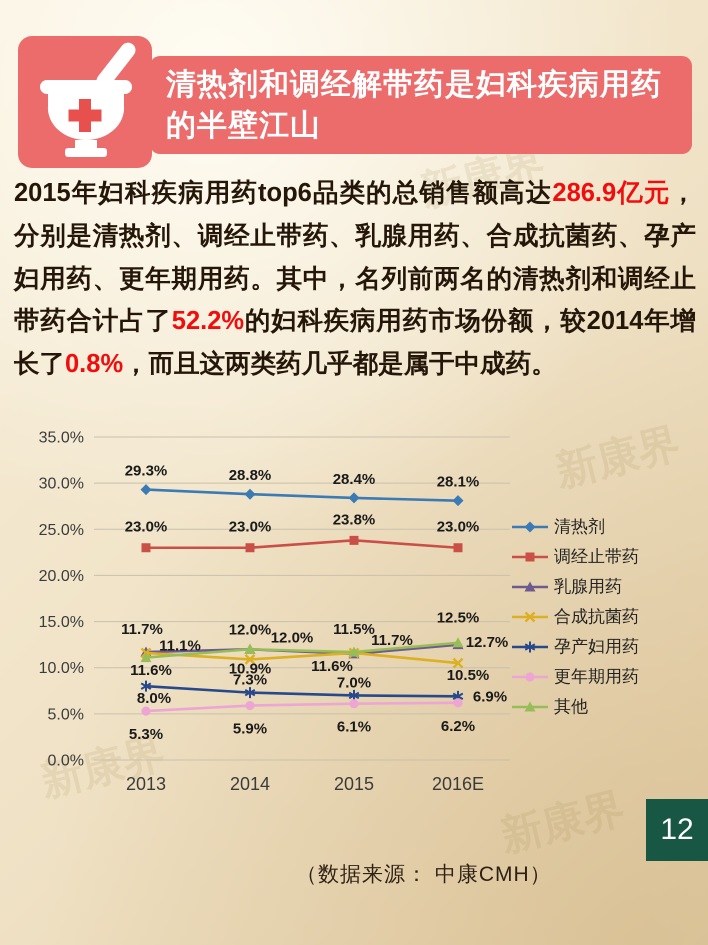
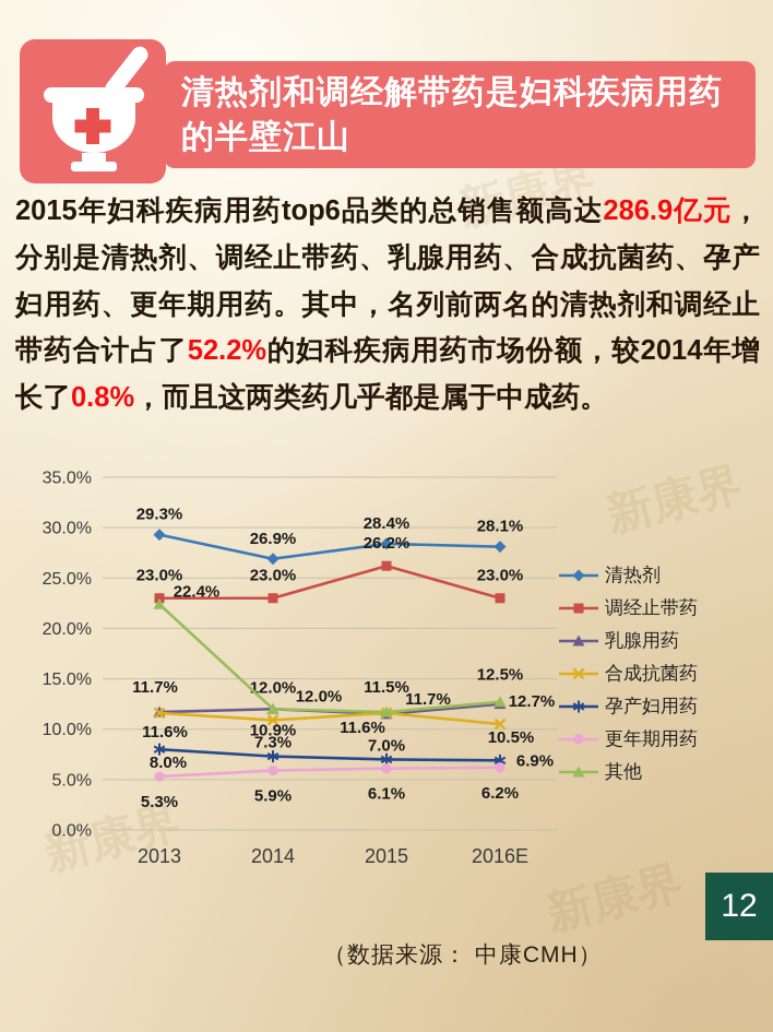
其他/2013: 11.1% -> 22.4%
清热剂/2014: 28.8% -> 26.9%
调经止带药/2015: 23.8% -> 26.2%
